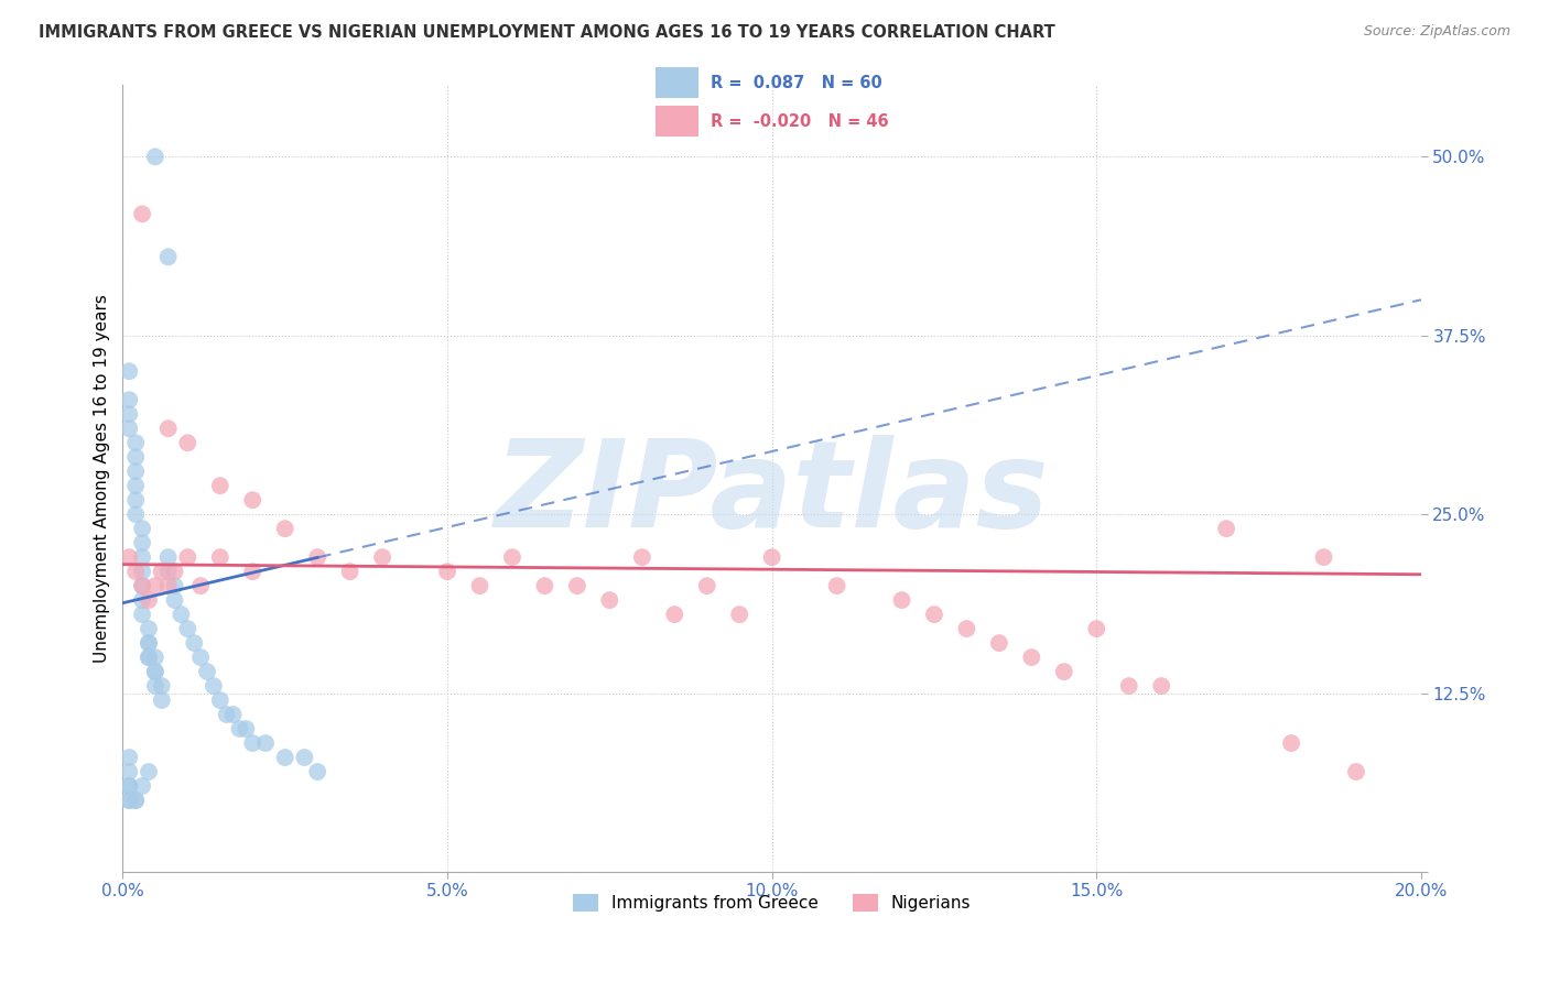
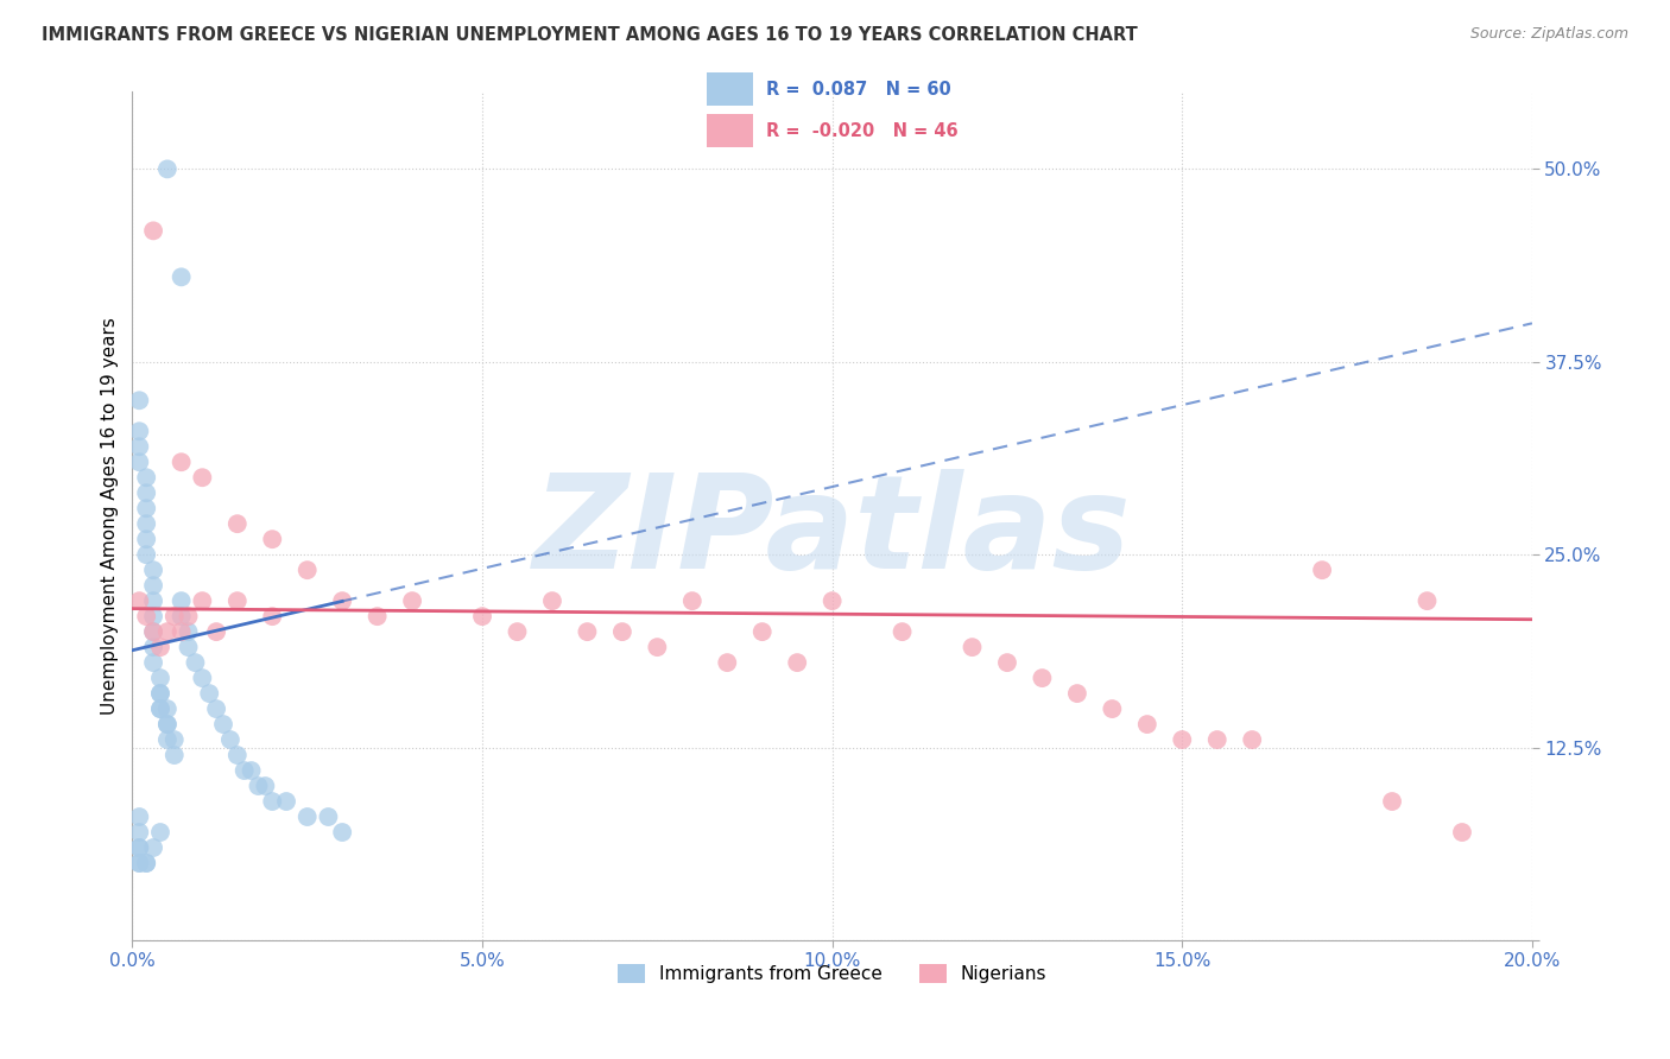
Nigerians/15.0%: 17% -> 13%
